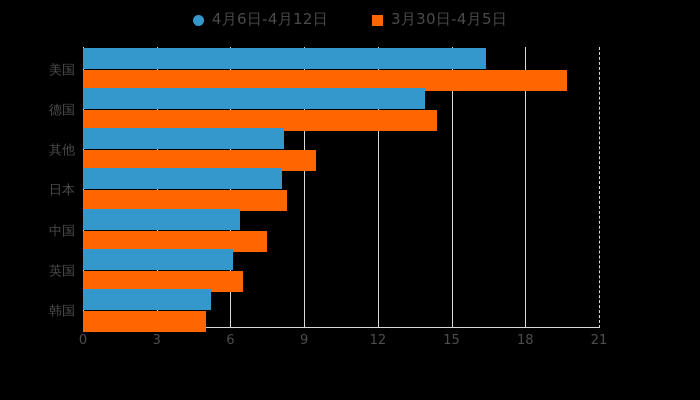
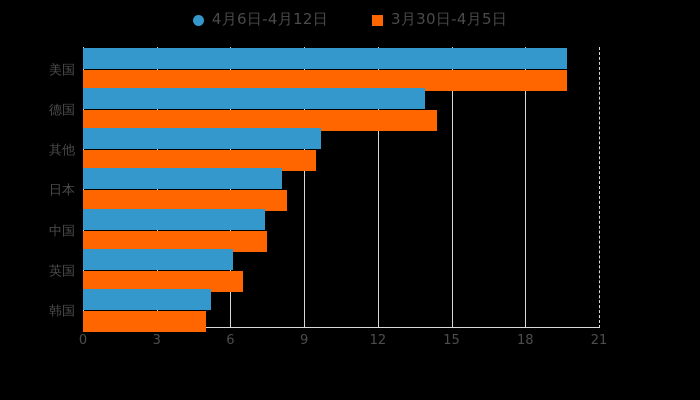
4月6日-4月12日/美国: 16.4 -> 19.7
4月6日-4月12日/其他: 8.2 -> 9.7
4月6日-4月12日/中国: 6.4 -> 7.4
